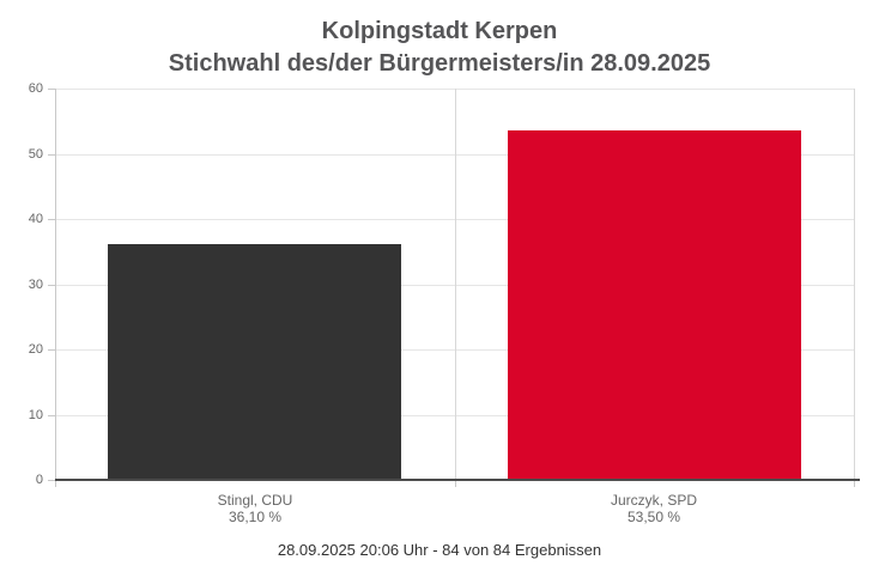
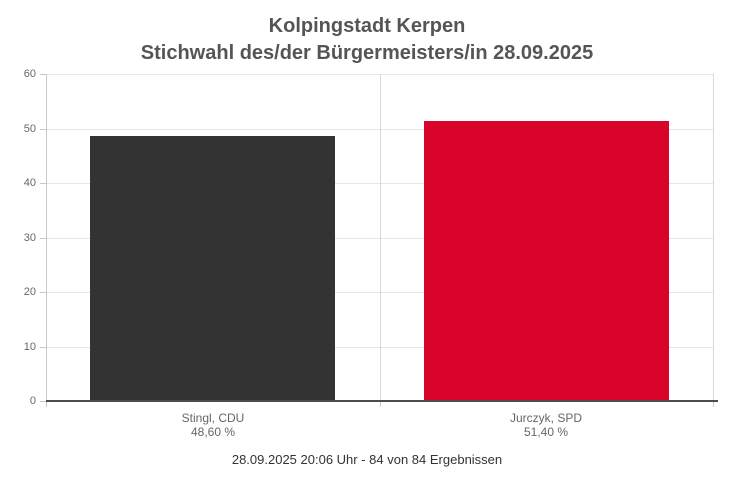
Stingl, CDU: 36,10 -> 48,60
Jurczyk, SPD: 53,50 -> 51,40
